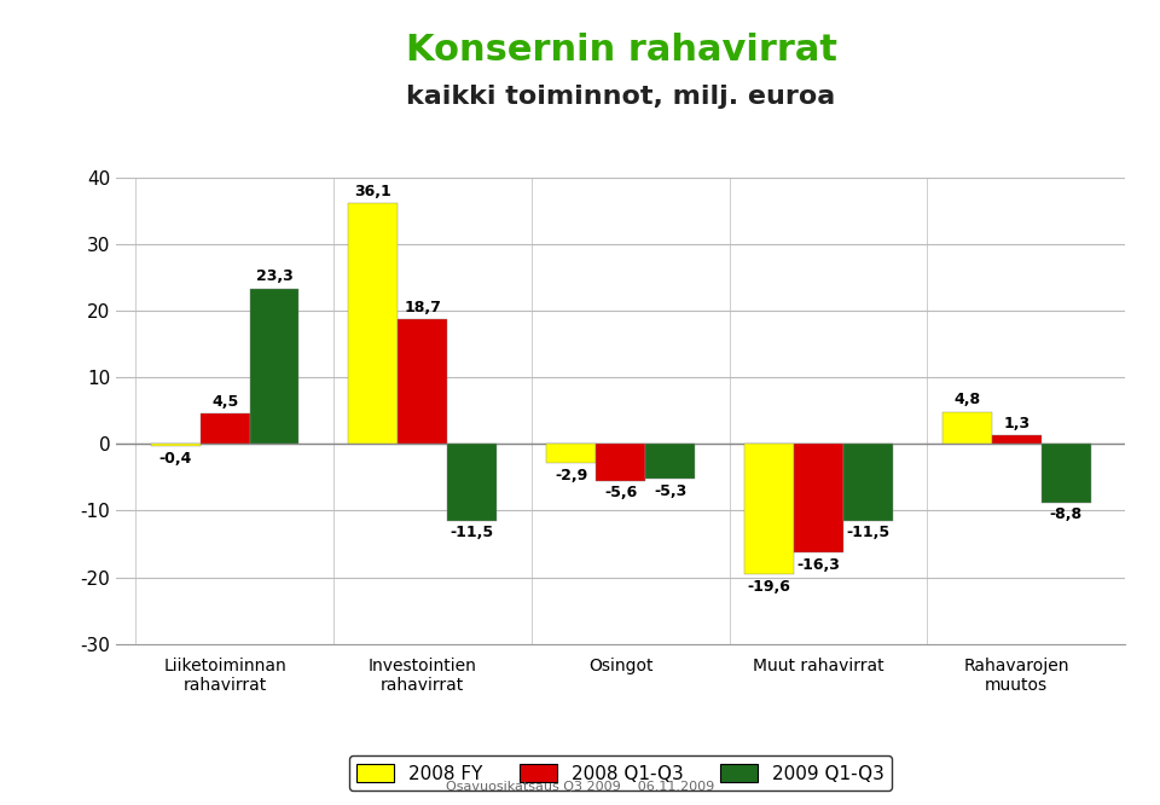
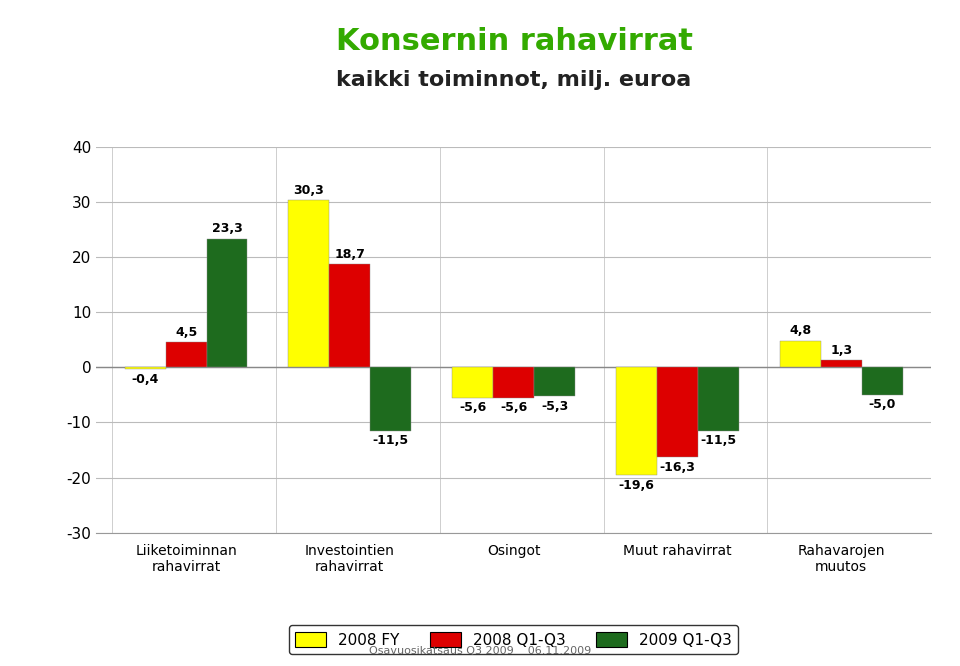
2008 FY/Investointien rahavirrat: 36,1 -> 30,3
2008 FY/Osingot: -2,9 -> -5,6
2009 Q1-Q3/Rahavarojen muutos: -8,8 -> -5,0
